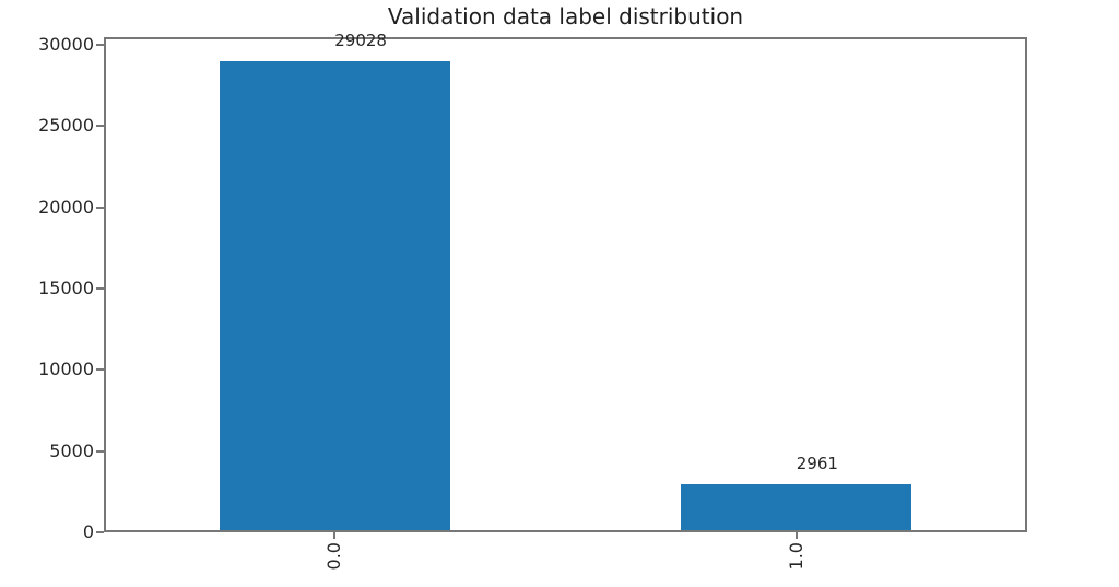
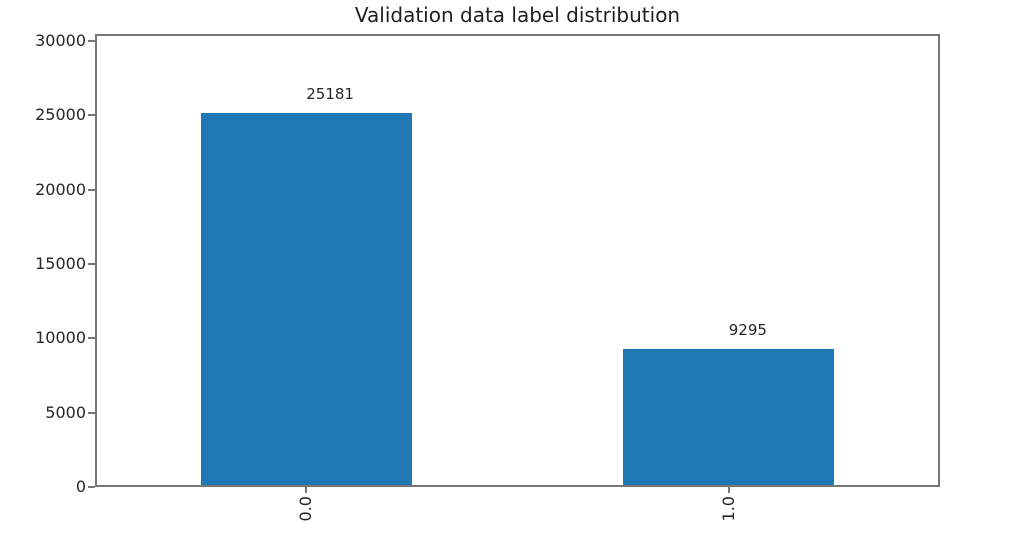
0.0: 29028 -> 25181
1.0: 2961 -> 9295
